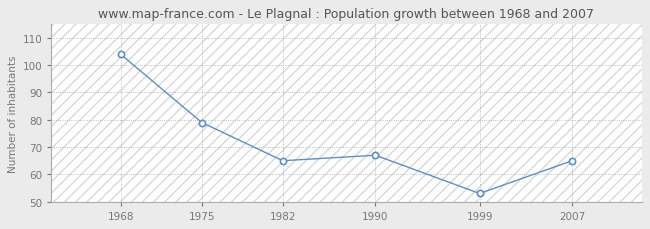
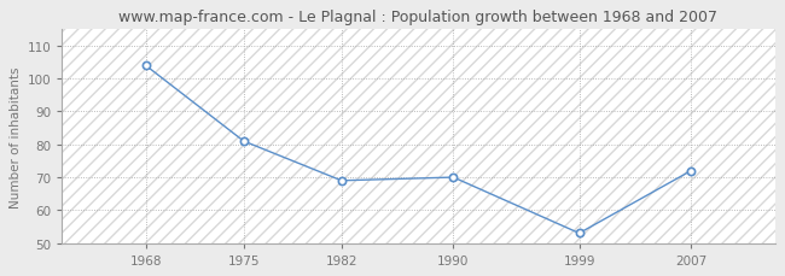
1975: 79 -> 81
1982: 65 -> 69
1990: 67 -> 70
2007: 65 -> 72
